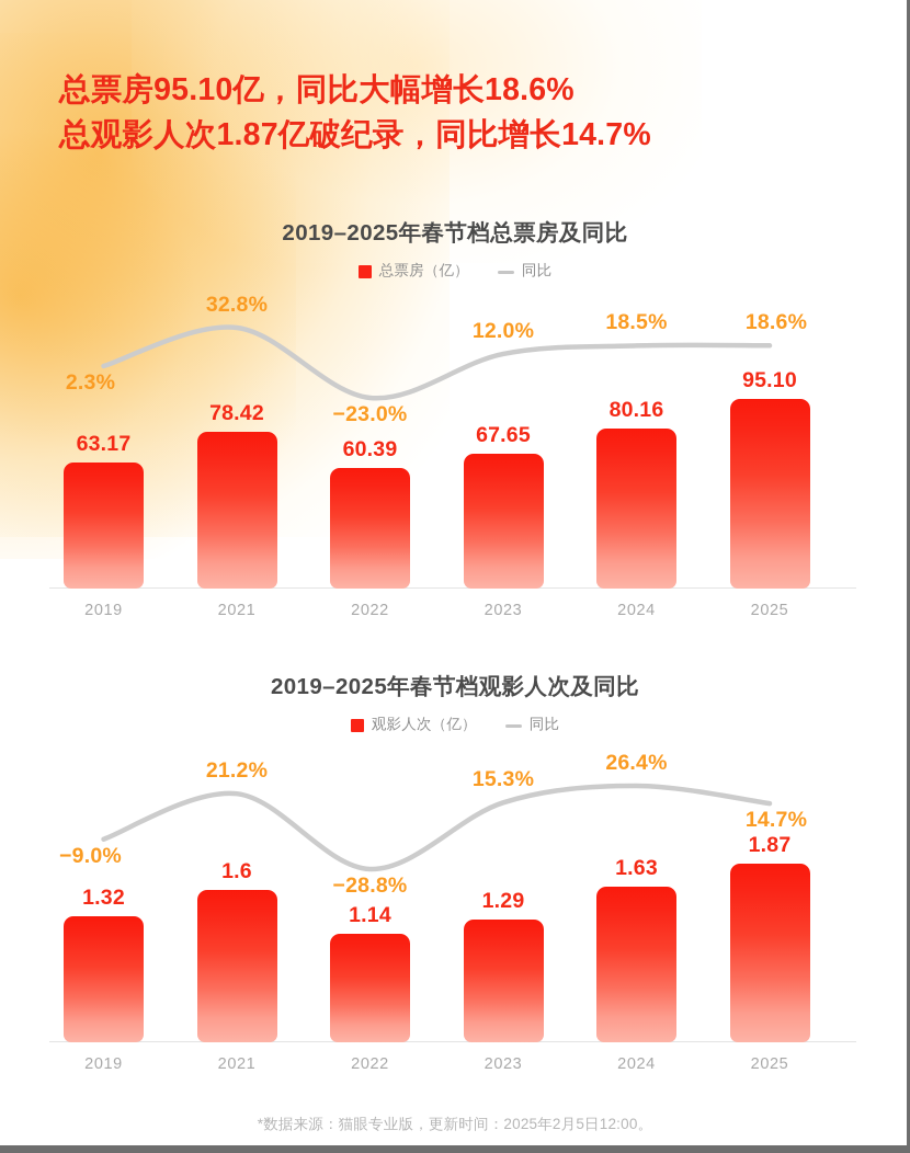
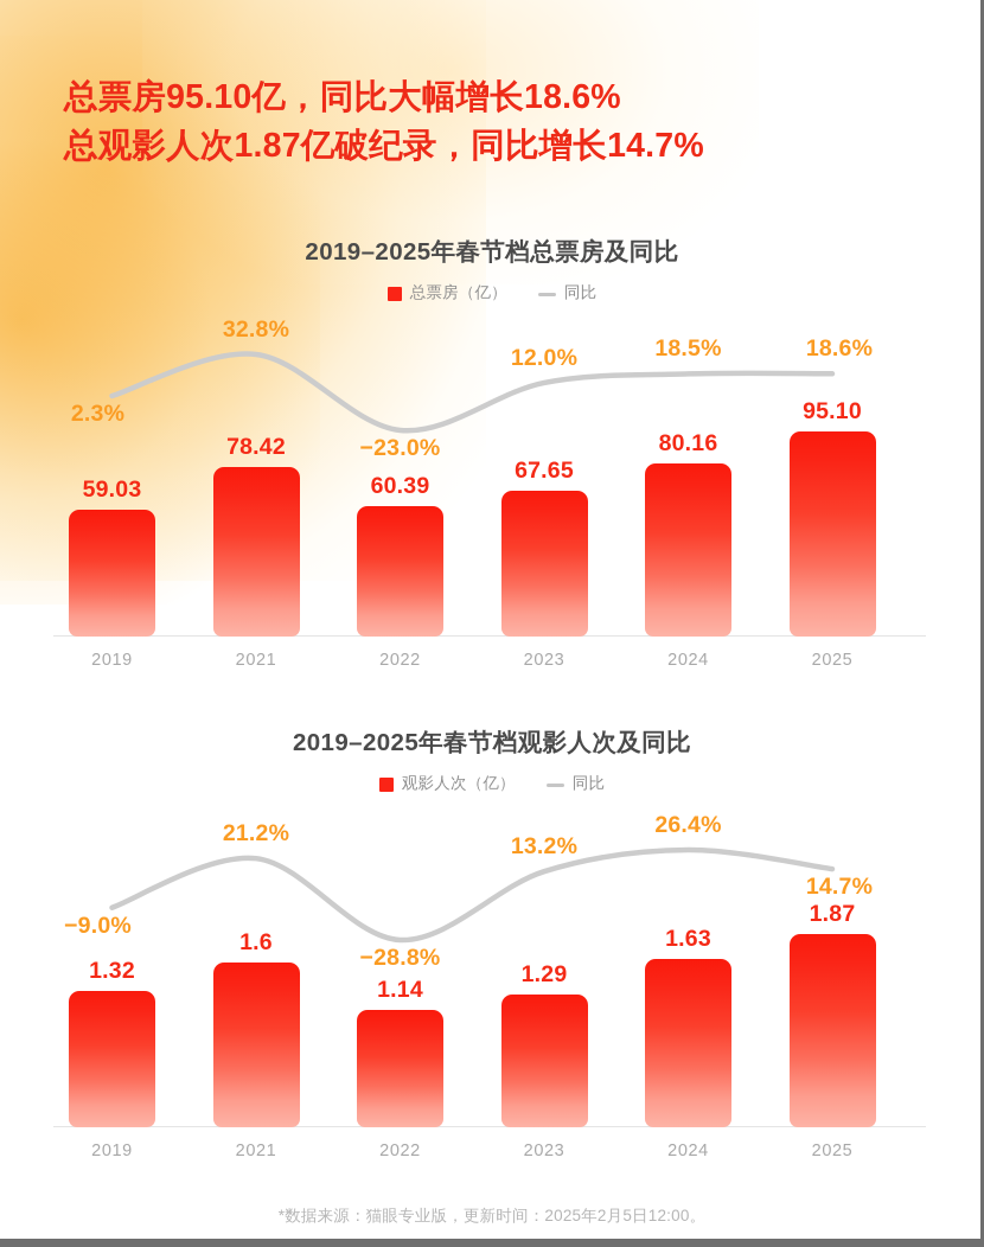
2019–2025年春节档总票房及同比/总票房（亿）/2019: 63.17 -> 59.03
2019–2025年春节档观影人次及同比/同比/2023: 15.3% -> 13.2%
